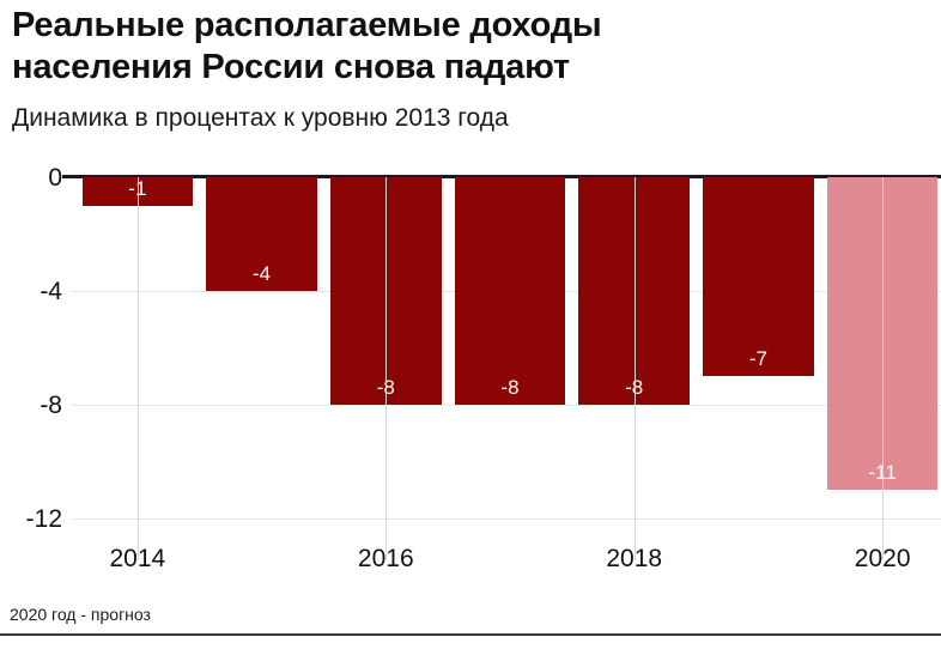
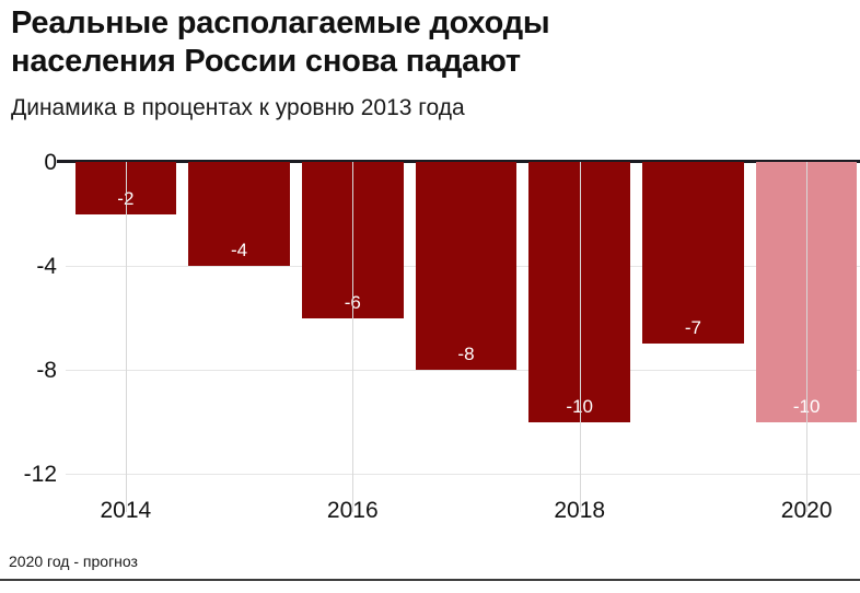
2014: -1 -> -2
2016: -8 -> -6
2018: -8 -> -10
2020: -11 -> -10
